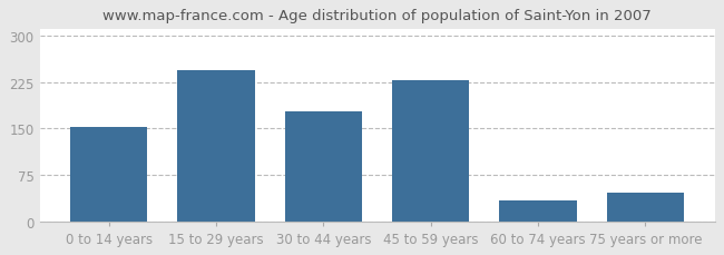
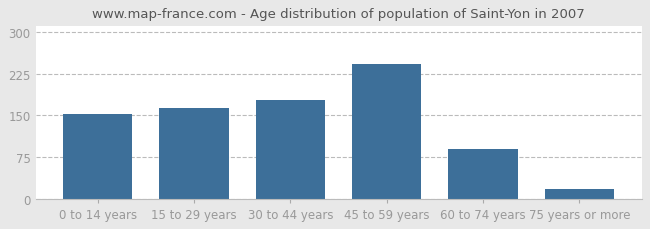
15 to 29 years: 244 -> 163
45 to 59 years: 228 -> 242
60 to 74 years: 34 -> 90
75 years or more: 46 -> 18
